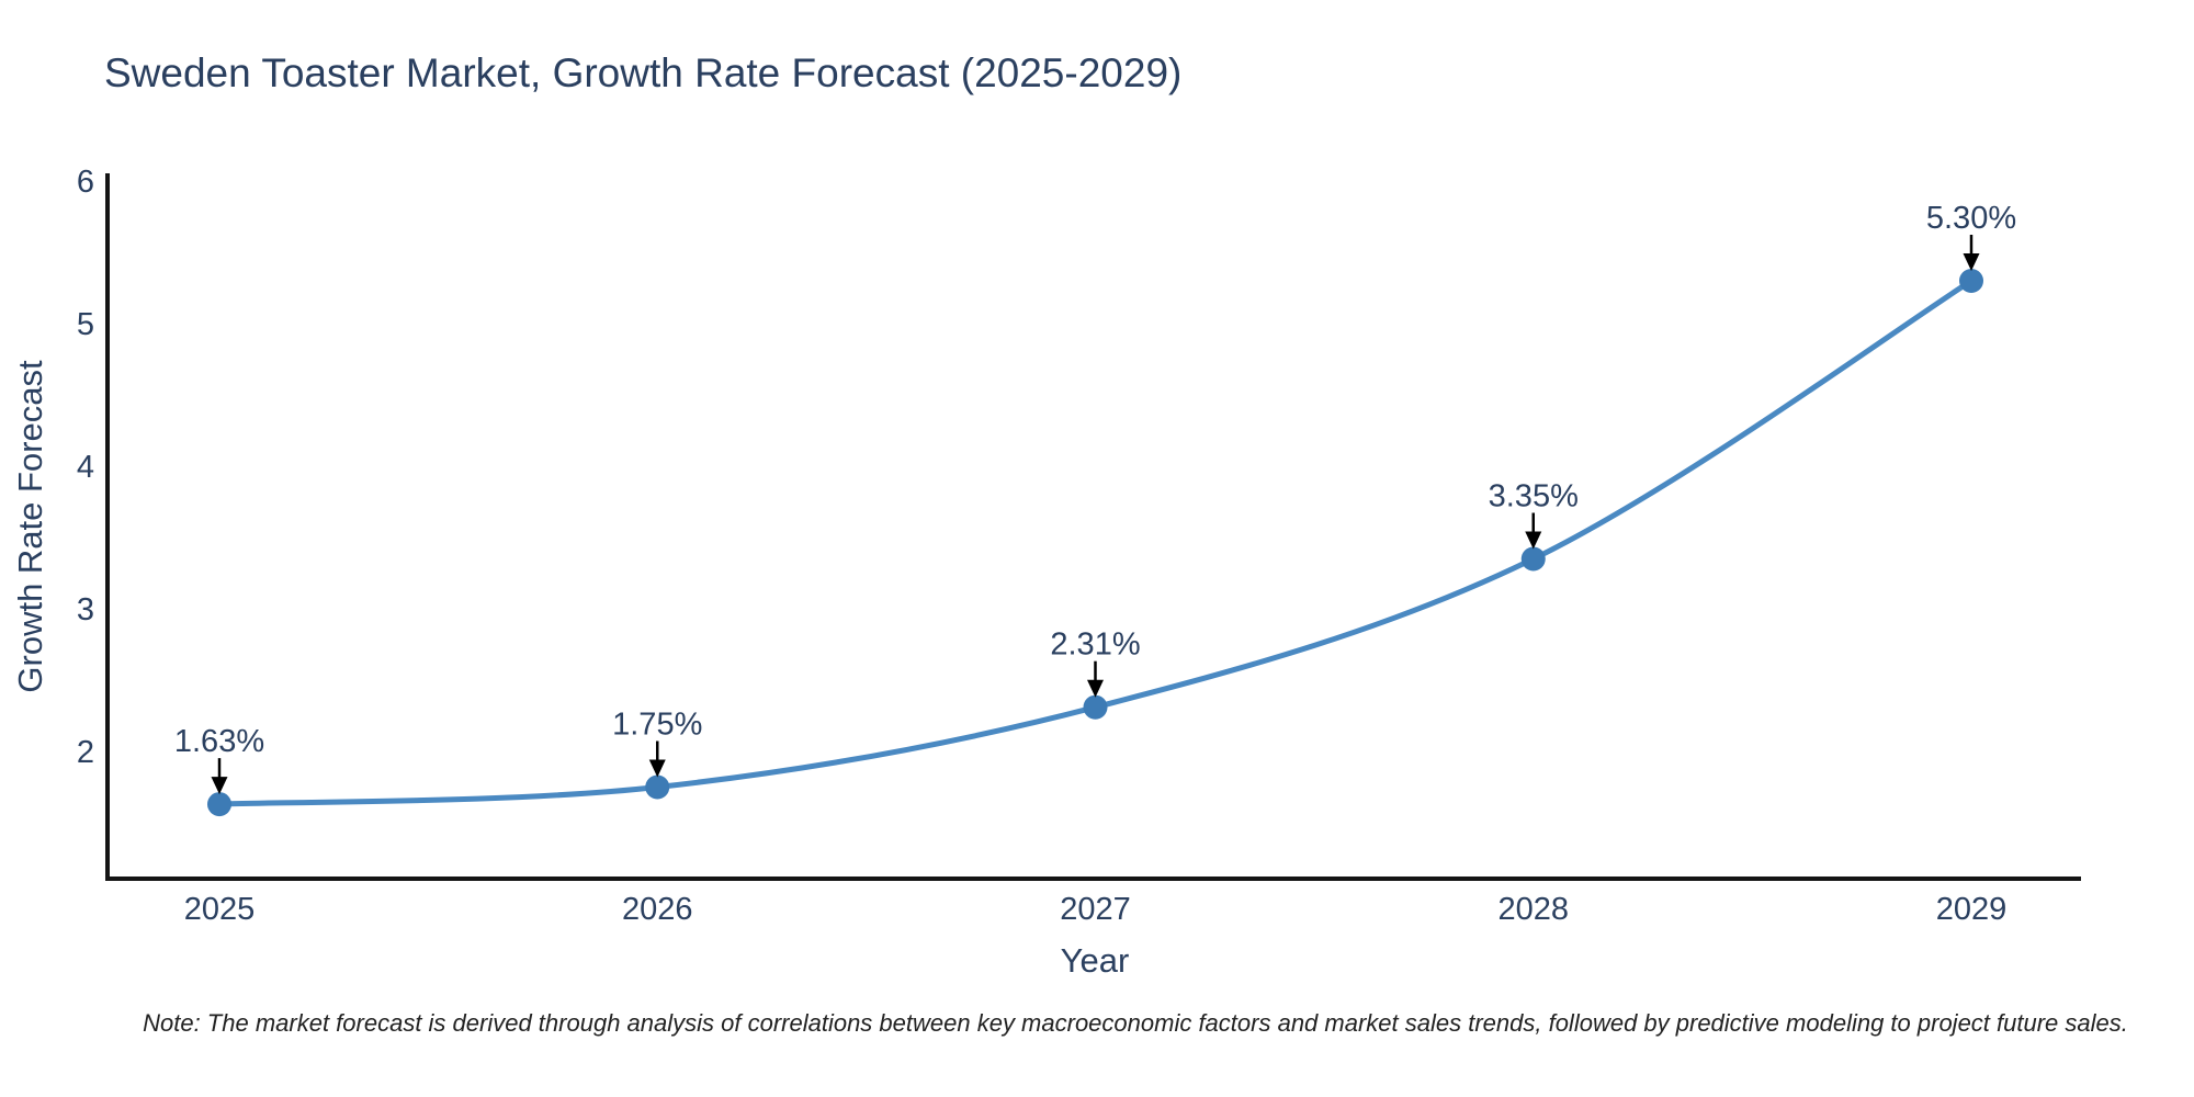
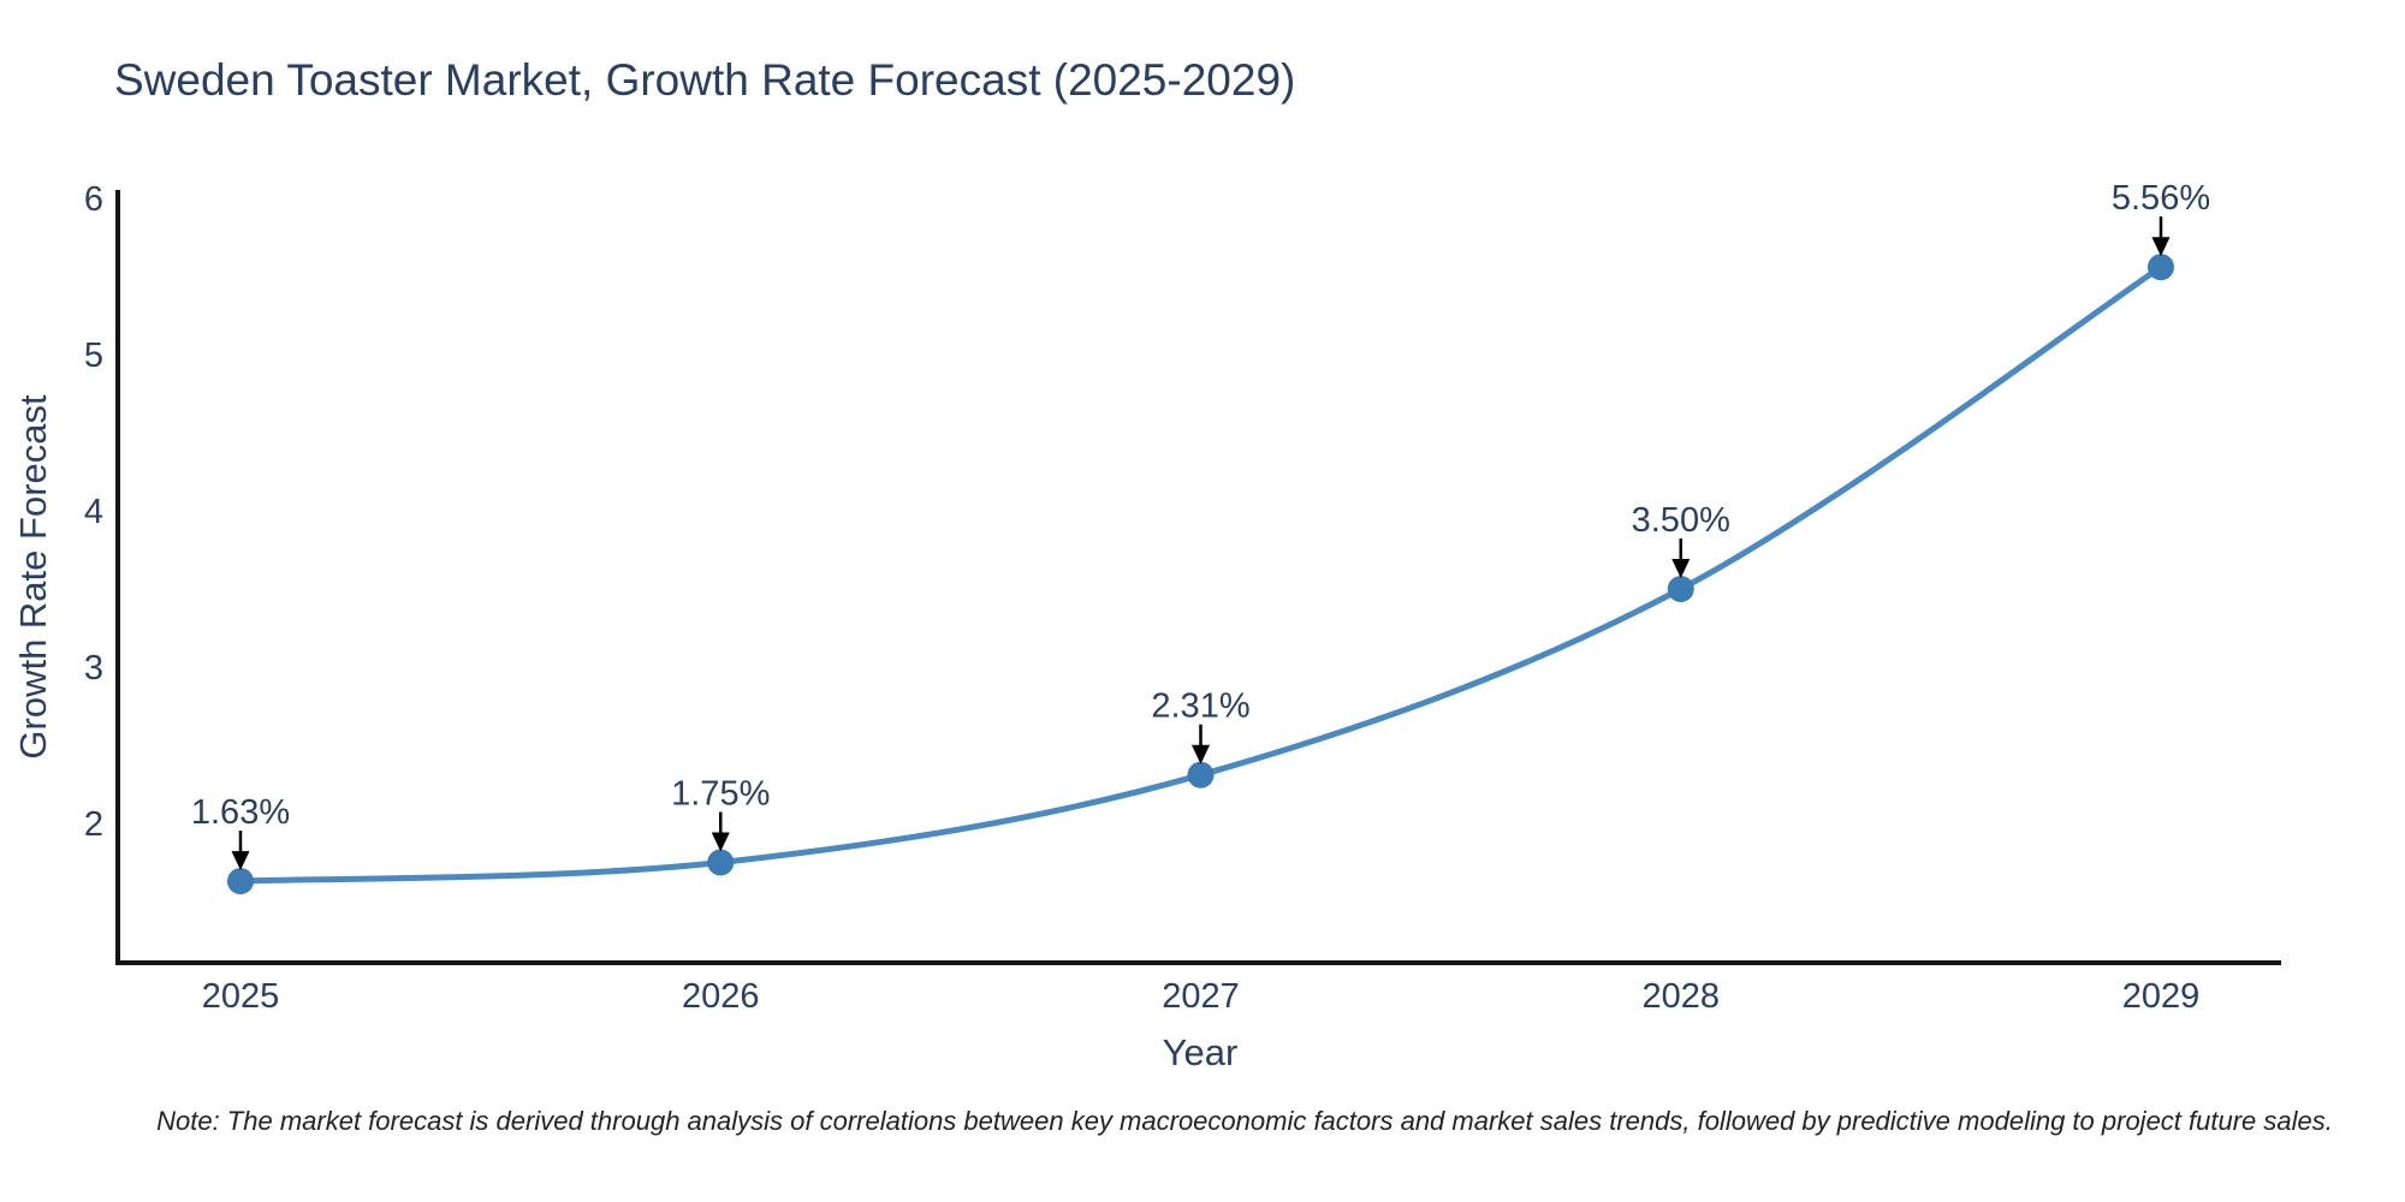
2028: 3.35% -> 3.50%
2029: 5.30% -> 5.56%
